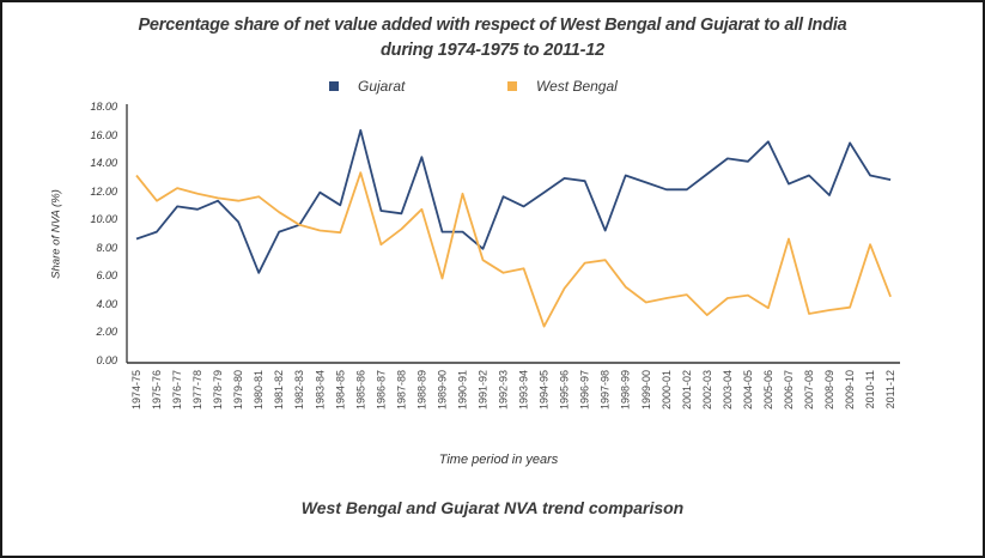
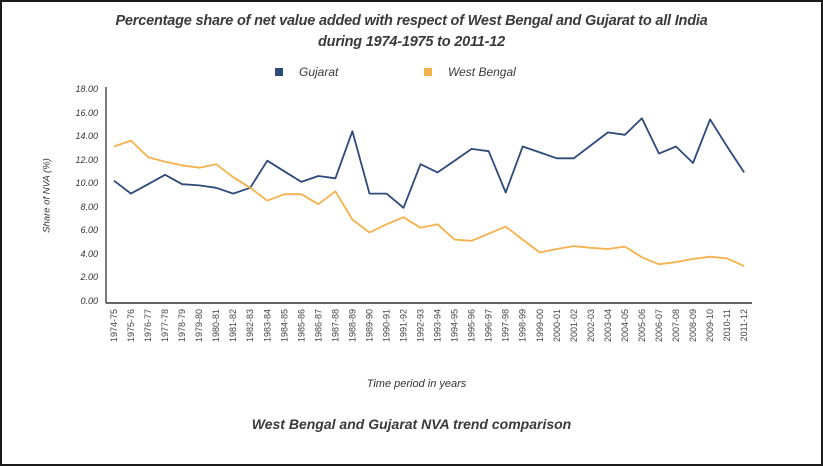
Gujarat/1974-75: 8.7 -> 10.3
West Bengal/1975-76: 11.4 -> 13.7
Gujarat/1976-77: 11.0 -> 10.0
Gujarat/1978-79: 11.4 -> 10.0
Gujarat/1980-81: 6.3 -> 9.7
West Bengal/1983-84: 9.3 -> 8.6
Gujarat/1985-86: 16.4 -> 10.2
West Bengal/1985-86: 13.4 -> 9.2
West Bengal/1988-89: 10.8 -> 7.0
West Bengal/1990-91: 11.9 -> 6.6
West Bengal/1994-95: 2.5 -> 5.3
West Bengal/1996-97: 7.0 -> 5.8
West Bengal/1997-98: 7.2 -> 6.4
West Bengal/2002-03: 3.3 -> 4.6
West Bengal/2006-07: 8.7 -> 3.2
West Bengal/2010-11: 8.3 -> 3.7
Gujarat/2011-12: 12.9 -> 11.0
West Bengal/2011-12: 4.6 -> 3.0
